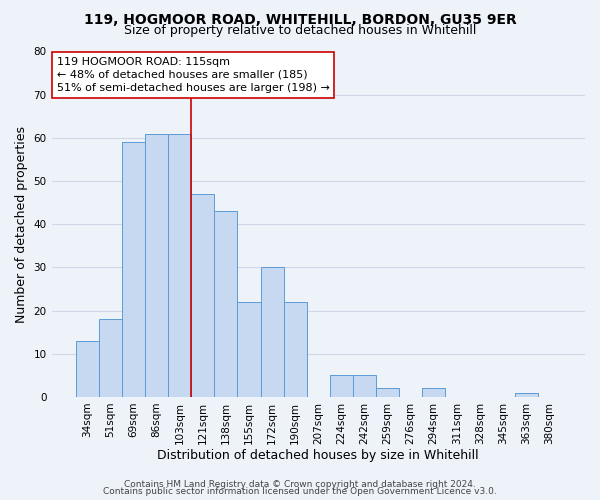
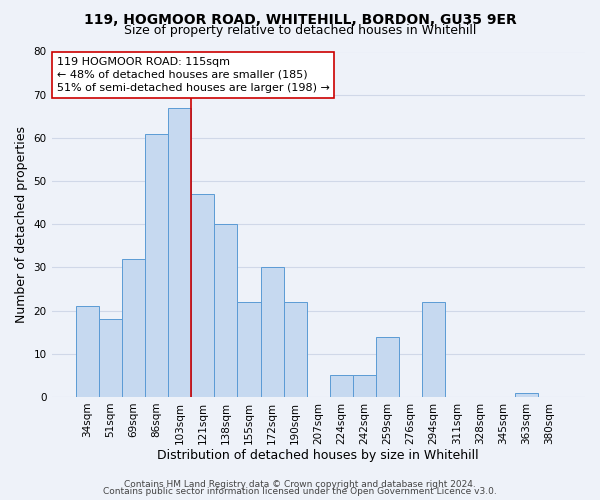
34sqm: 13 -> 21
69sqm: 59 -> 32
103sqm: 61 -> 67
138sqm: 43 -> 40
259sqm: 2 -> 14
294sqm: 2 -> 22
